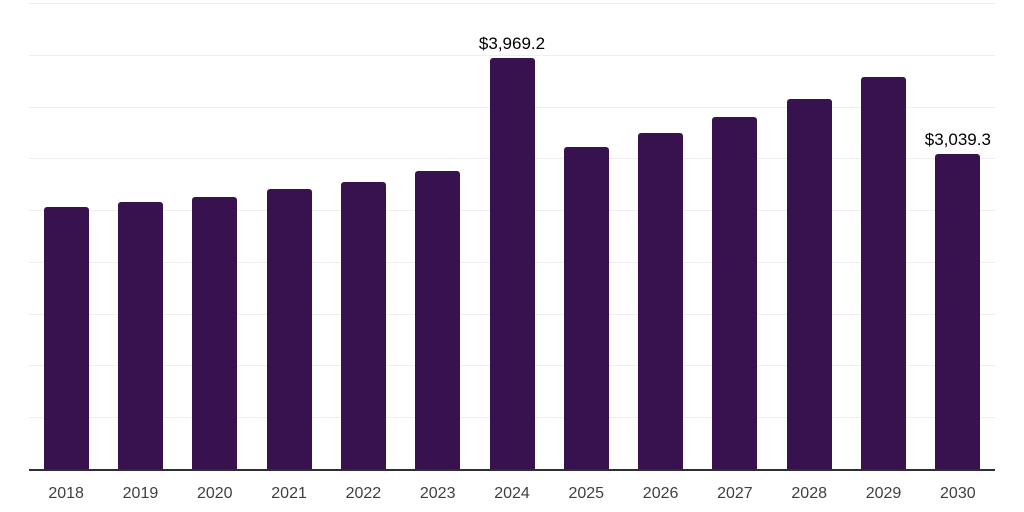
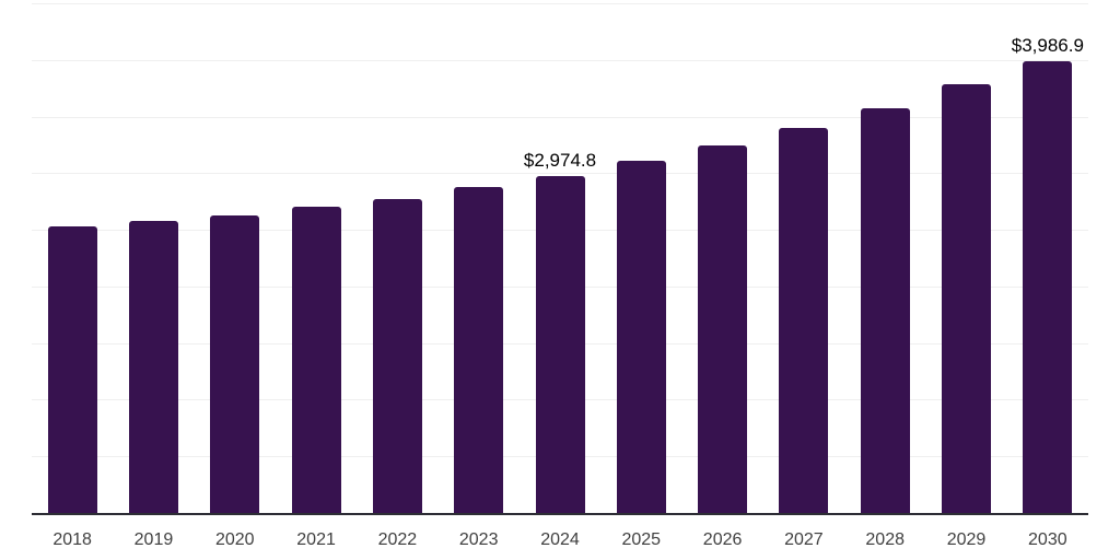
2024: $3,969.2 -> $2,974.8
2030: $3,039.3 -> $3,986.9
